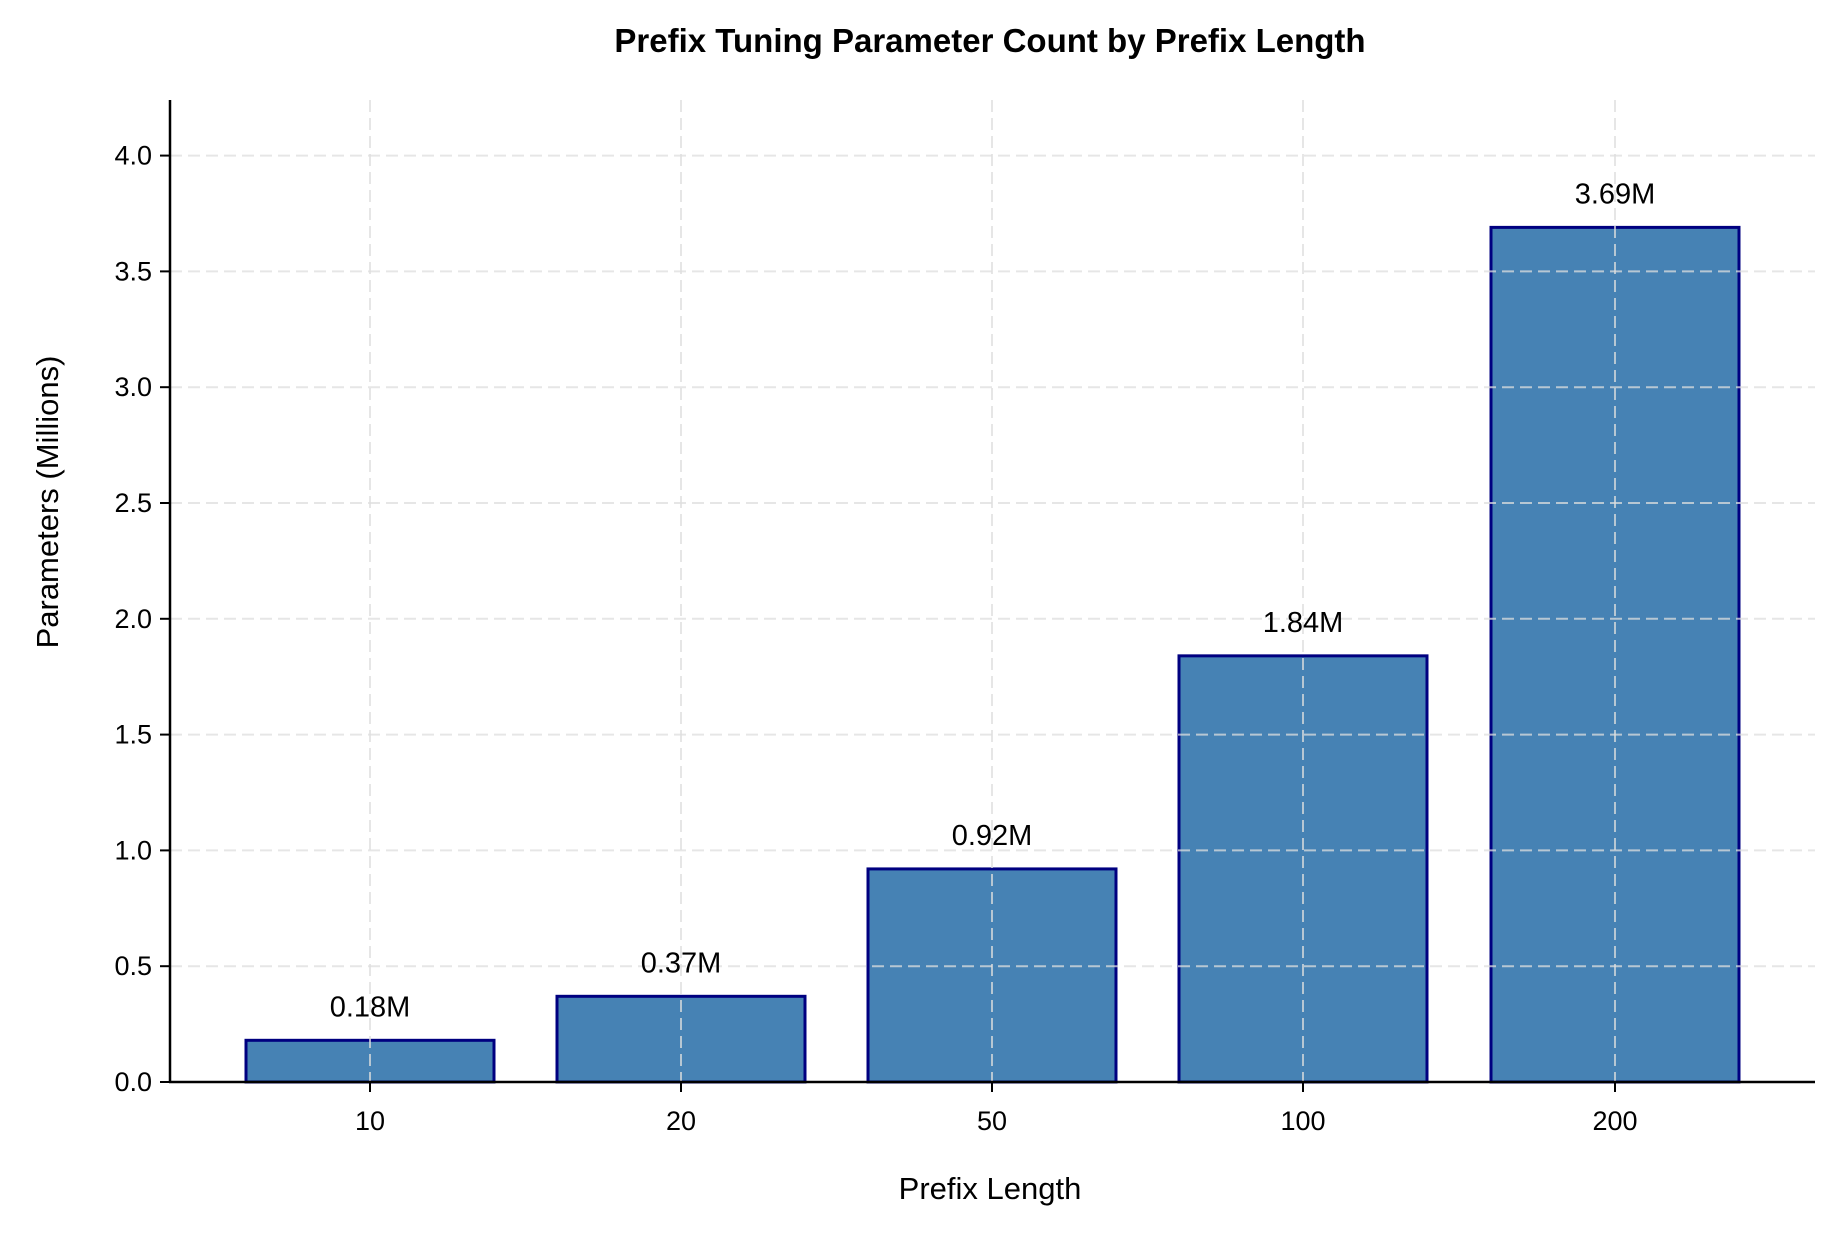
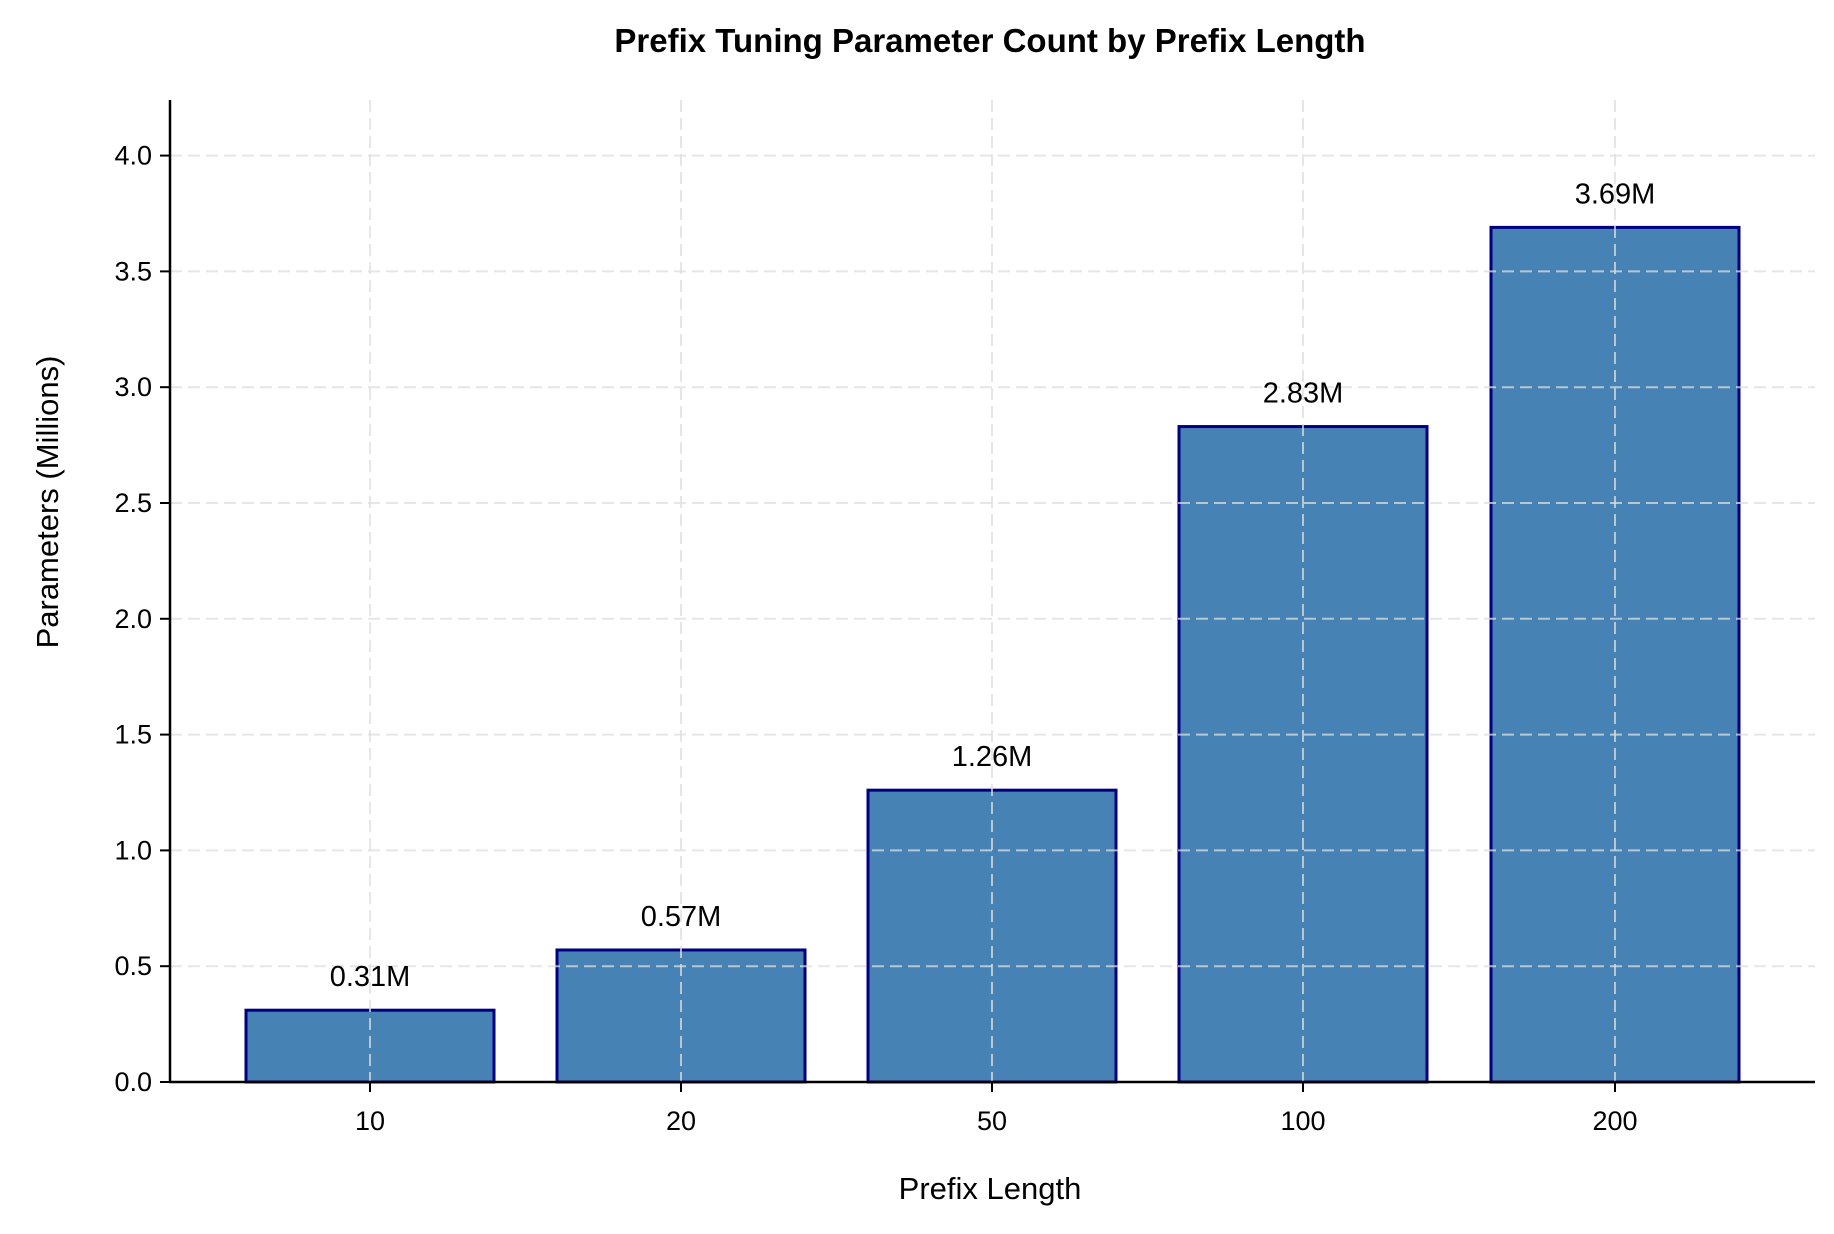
10: 0.18M -> 0.31M
20: 0.37M -> 0.57M
50: 0.92M -> 1.26M
100: 1.84M -> 2.83M
